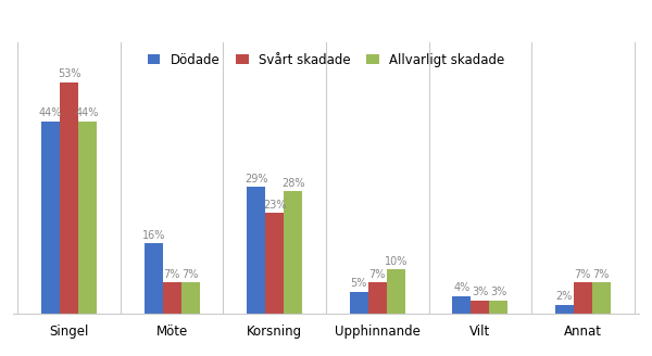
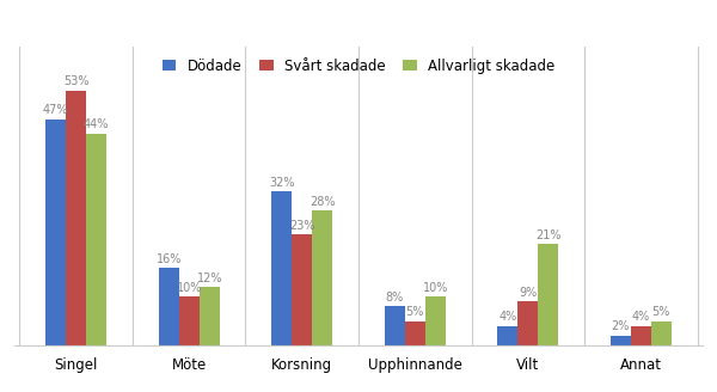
Dödade/Singel: 44% -> 47%
Svårt skadade/Möte: 7% -> 10%
Allvarligt skadade/Möte: 7% -> 12%
Dödade/Korsning: 29% -> 32%
Dödade/Upphinnande: 5% -> 8%
Svårt skadade/Upphinnande: 7% -> 5%
Svårt skadade/Vilt: 3% -> 9%
Allvarligt skadade/Vilt: 3% -> 21%
Svårt skadade/Annat: 7% -> 4%
Allvarligt skadade/Annat: 7% -> 5%
